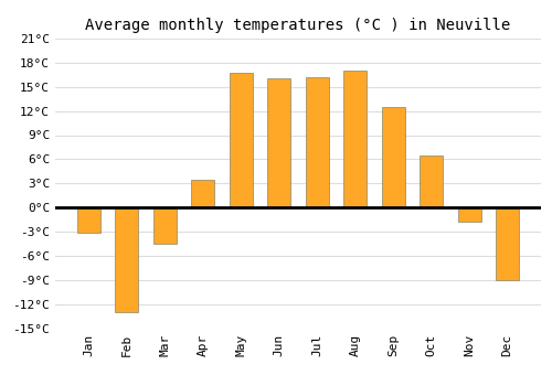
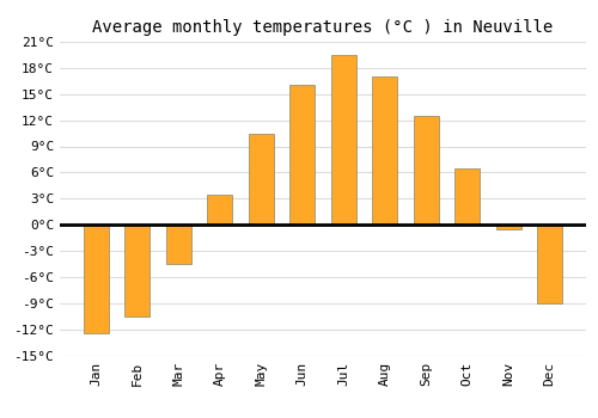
Jan: -3.2°C -> -12.5°C
Feb: -13.0°C -> -10.5°C
May: 16.8°C -> 10.5°C
Jul: 16.2°C -> 19.5°C
Nov: -1.8°C -> -0.5°C
